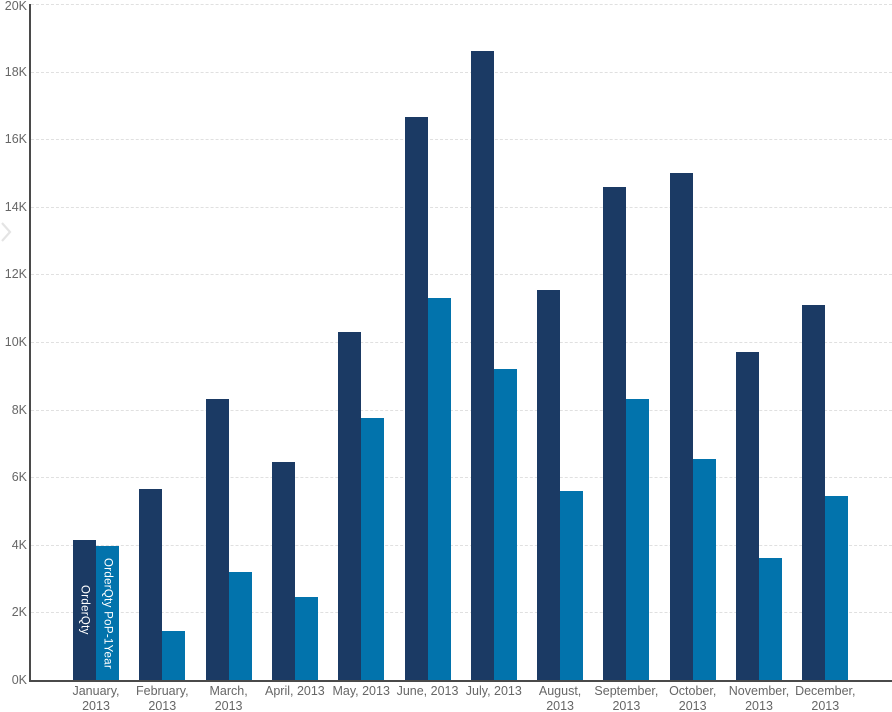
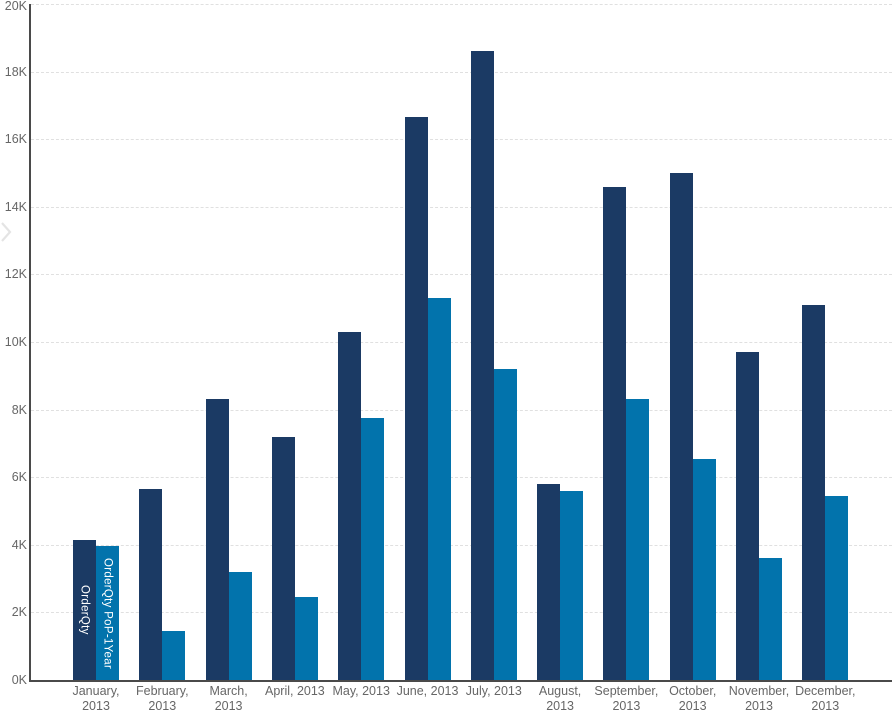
OrderQty/April, 2013: 6.4K -> 7.2K
OrderQty/August, 2013: 11.6K -> 5.8K
